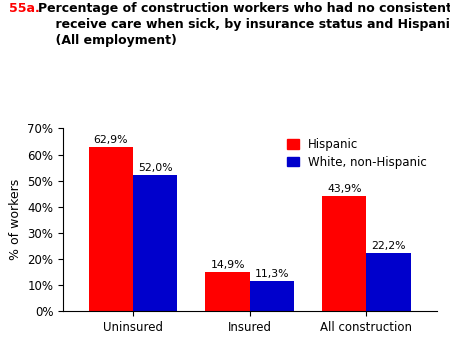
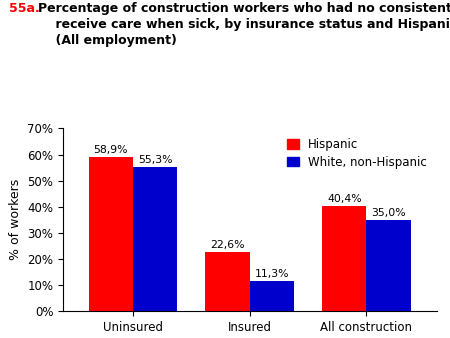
Hispanic/Uninsured: 62,9% -> 58,9%
White, non-Hispanic/Uninsured: 52,0% -> 55,3%
Hispanic/Insured: 14,9% -> 22,6%
Hispanic/All construction: 43,9% -> 40,4%
White, non-Hispanic/All construction: 22,2% -> 35,0%
